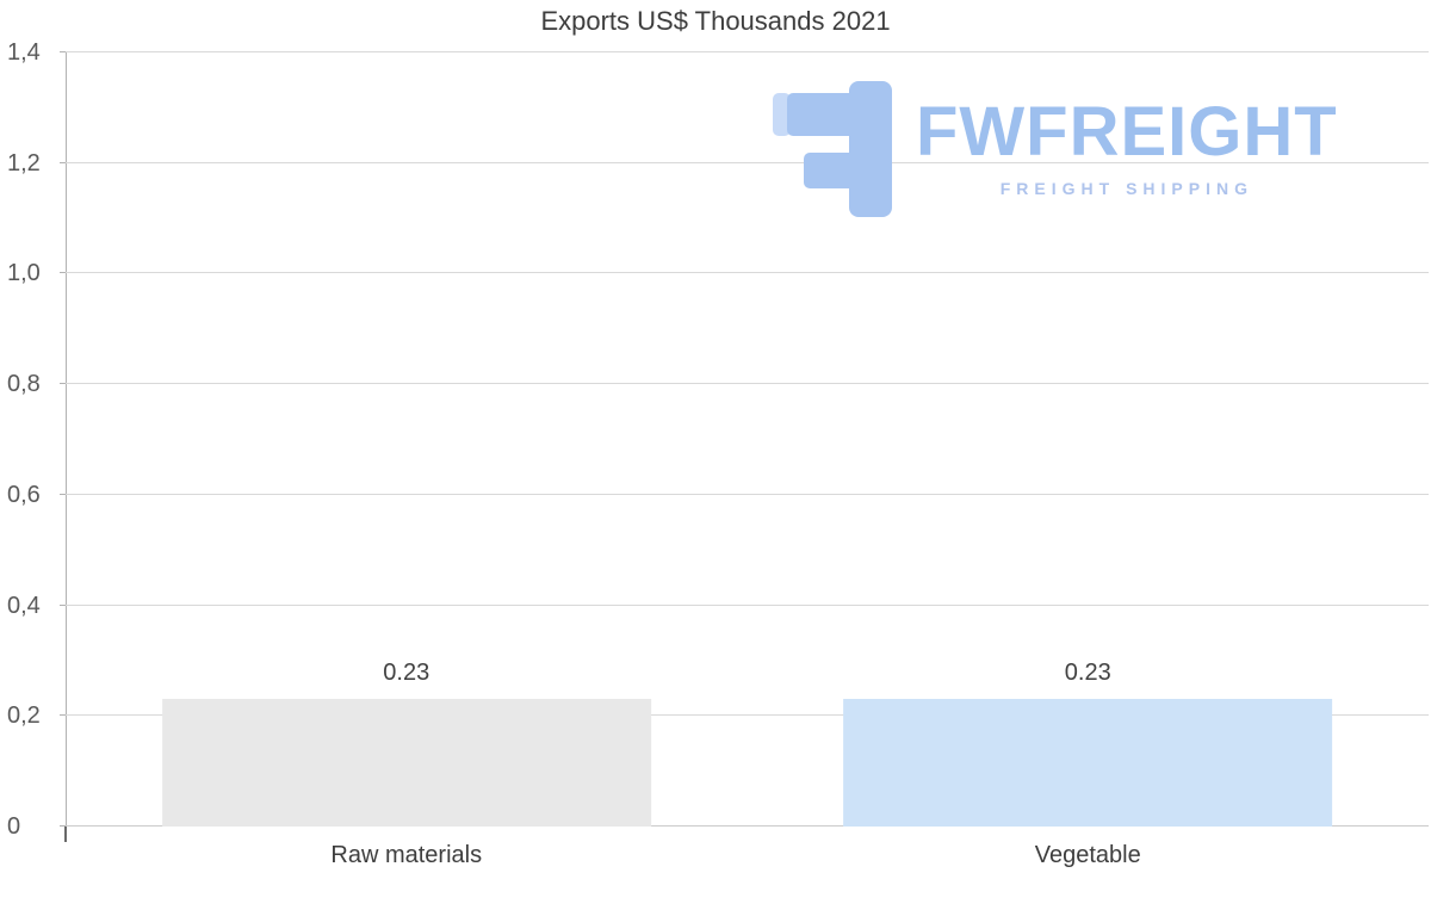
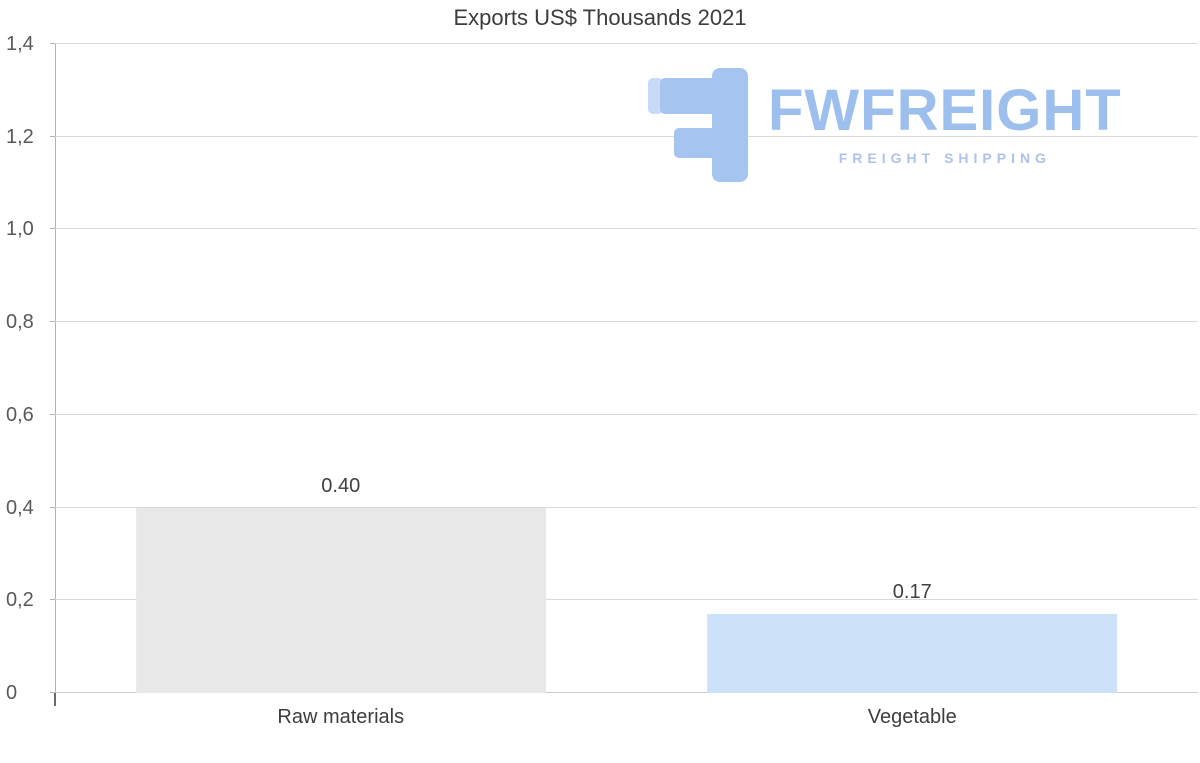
Raw materials: 0.23 -> 0.40
Vegetable: 0.23 -> 0.17
